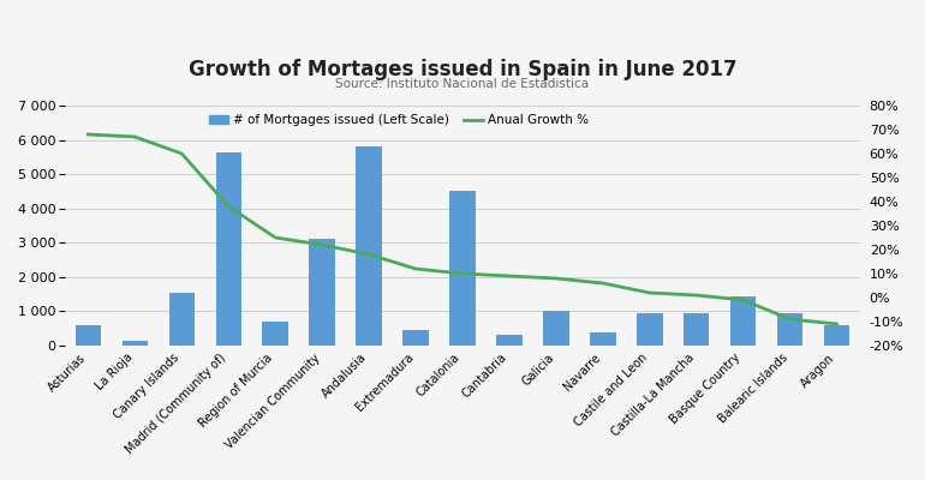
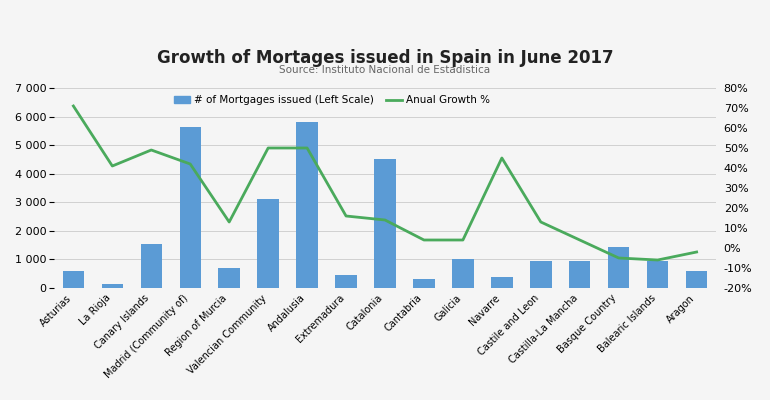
Anual Growth %/Asturias: 68% -> 71%
Anual Growth %/La Rioja: 67% -> 41%
Anual Growth %/Canary Islands: 60% -> 49%
Anual Growth %/Madrid (Community of): 38% -> 42%
Anual Growth %/Region of Murcia: 25% -> 13%
Anual Growth %/Valencian Community: 22% -> 50%
Anual Growth %/Andalusia: 18% -> 50%
Anual Growth %/Extremadura: 12% -> 16%
Anual Growth %/Catalonia: 10% -> 14%
Anual Growth %/Cantabria: 9% -> 4%
Anual Growth %/Galicia: 8% -> 4%
Anual Growth %/Navarre: 6% -> 45%
Anual Growth %/Castile and Leon: 2% -> 13%
Anual Growth %/Castilla-La Mancha: 1% -> 4%
Anual Growth %/Basque Country: -1% -> -5%
Anual Growth %/Balearic Islands: -9% -> -6%
Anual Growth %/Aragon: -11% -> -2%
